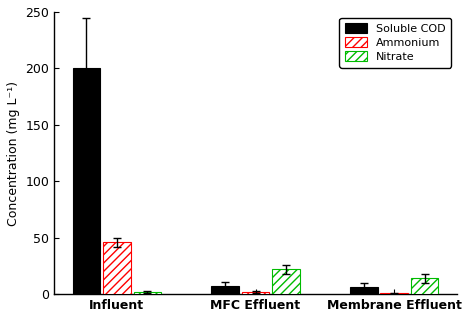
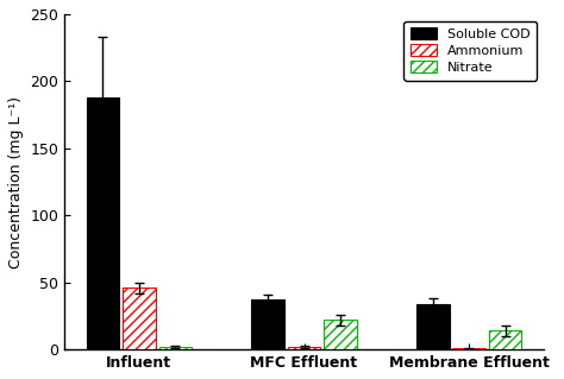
Soluble COD/Influent: 200 -> 188
Soluble COD/MFC Effluent: 7 -> 37
Soluble COD/Membrane Effluent: 6 -> 34
